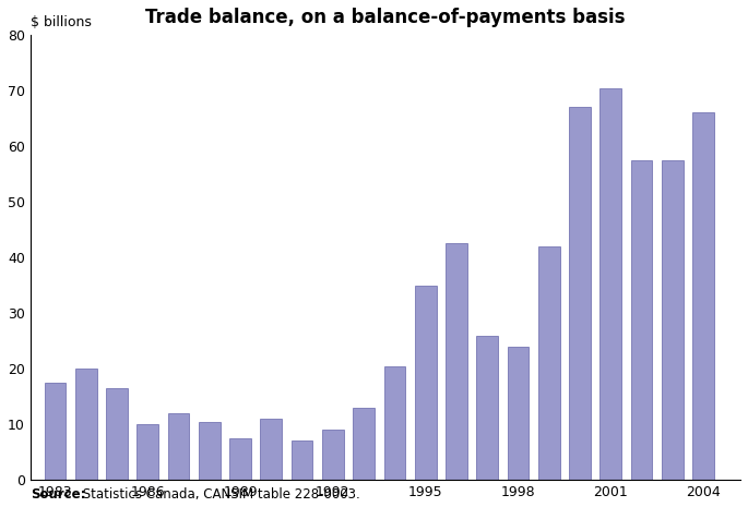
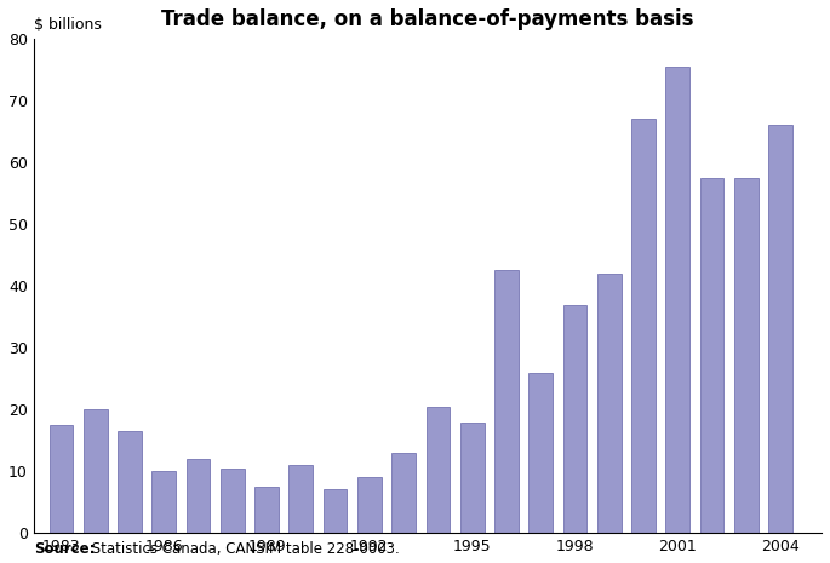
1995: 35.0 -> 17.8
1998: 24.0 -> 36.8
2001: 70.5 -> 75.6
